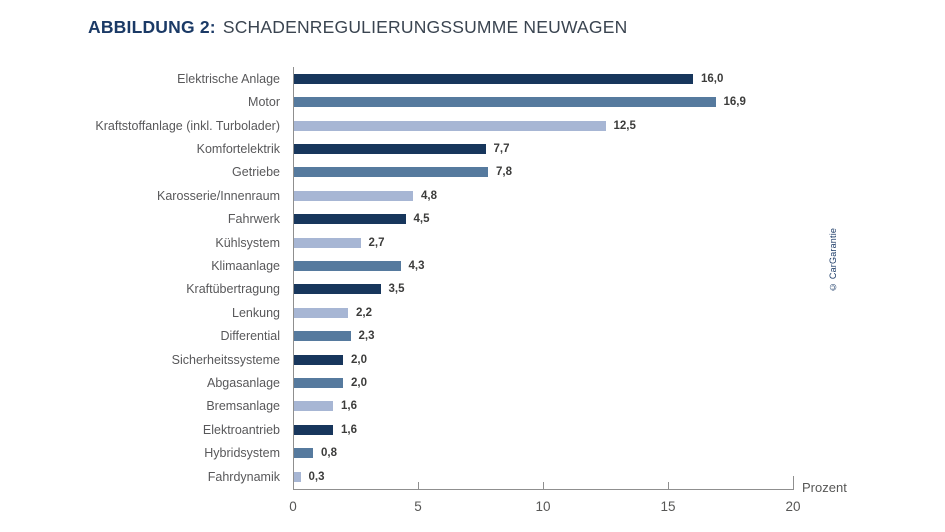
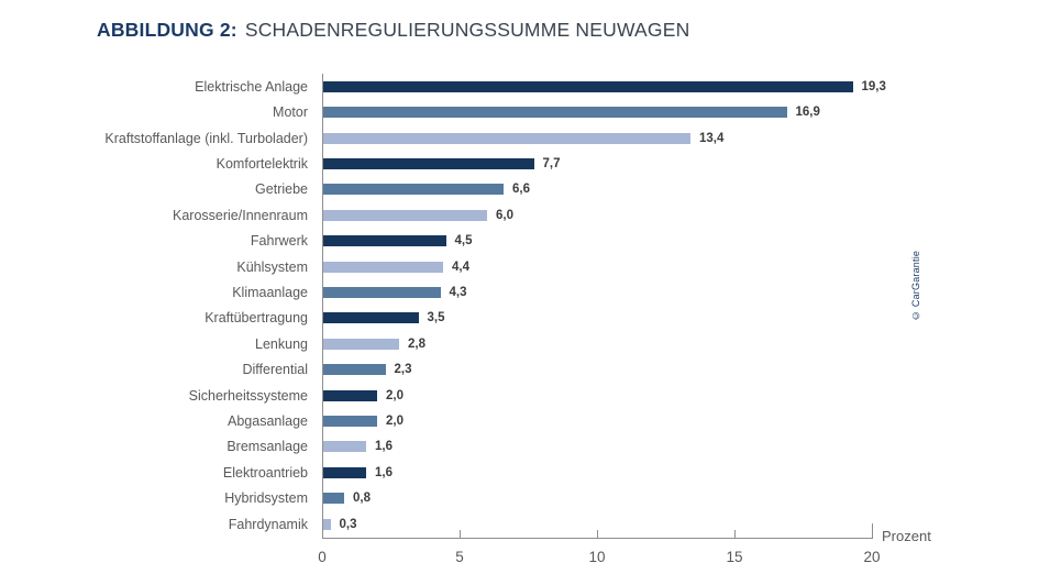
Elektrische Anlage: 16,0 -> 19,3
Kraftstoffanlage (inkl. Turbolader): 12,5 -> 13,4
Getriebe: 7,8 -> 6,6
Karosserie/Innenraum: 4,8 -> 6,0
Kühlsystem: 2,7 -> 4,4
Lenkung: 2,2 -> 2,8
